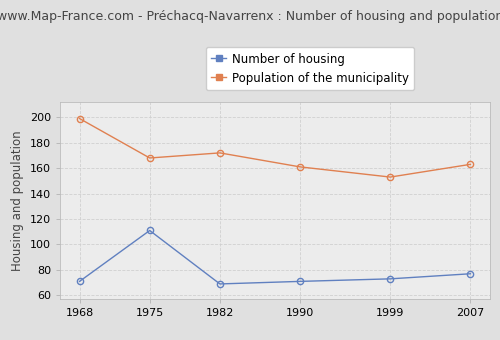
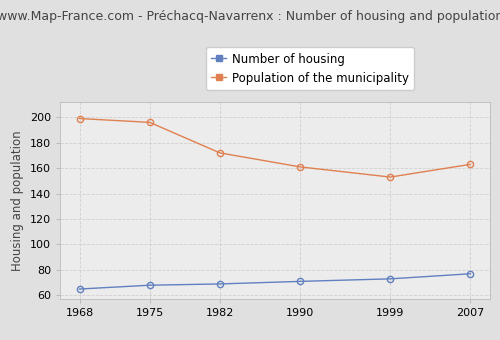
Number of housing/1968: 71 -> 65
Number of housing/1975: 111 -> 68
Population of the municipality/1975: 168 -> 196
